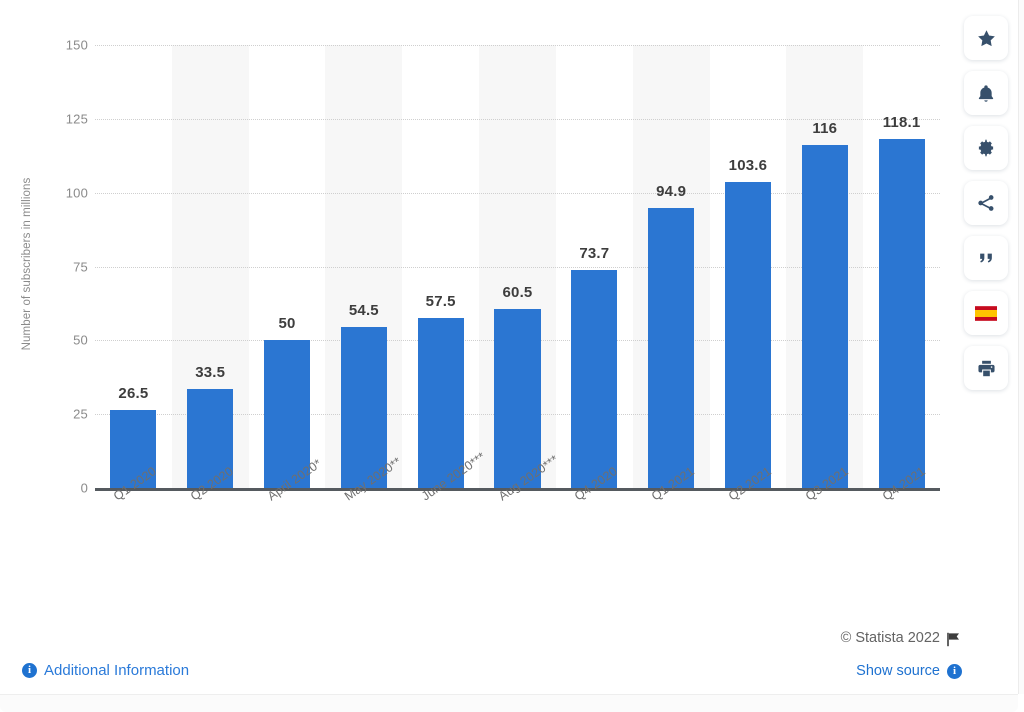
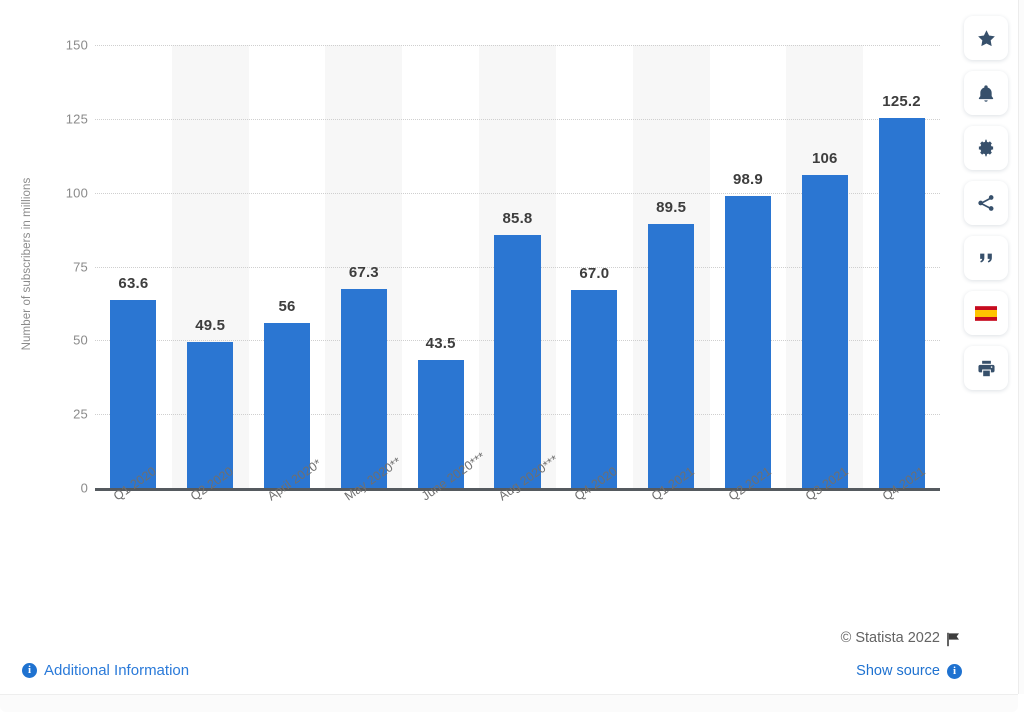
Q1 2020: 26.5 -> 63.6
Q2 2020: 33.5 -> 49.5
April 2020*: 50 -> 56
May 2020**: 54.5 -> 67.3
June 2020***: 57.5 -> 43.5
Aug 2020***: 60.5 -> 85.8
Q4 2020: 73.7 -> 67.0
Q1 2021: 94.9 -> 89.5
Q2 2021: 103.6 -> 98.9
Q3 2021: 116 -> 106
Q4 2021: 118.1 -> 125.2
